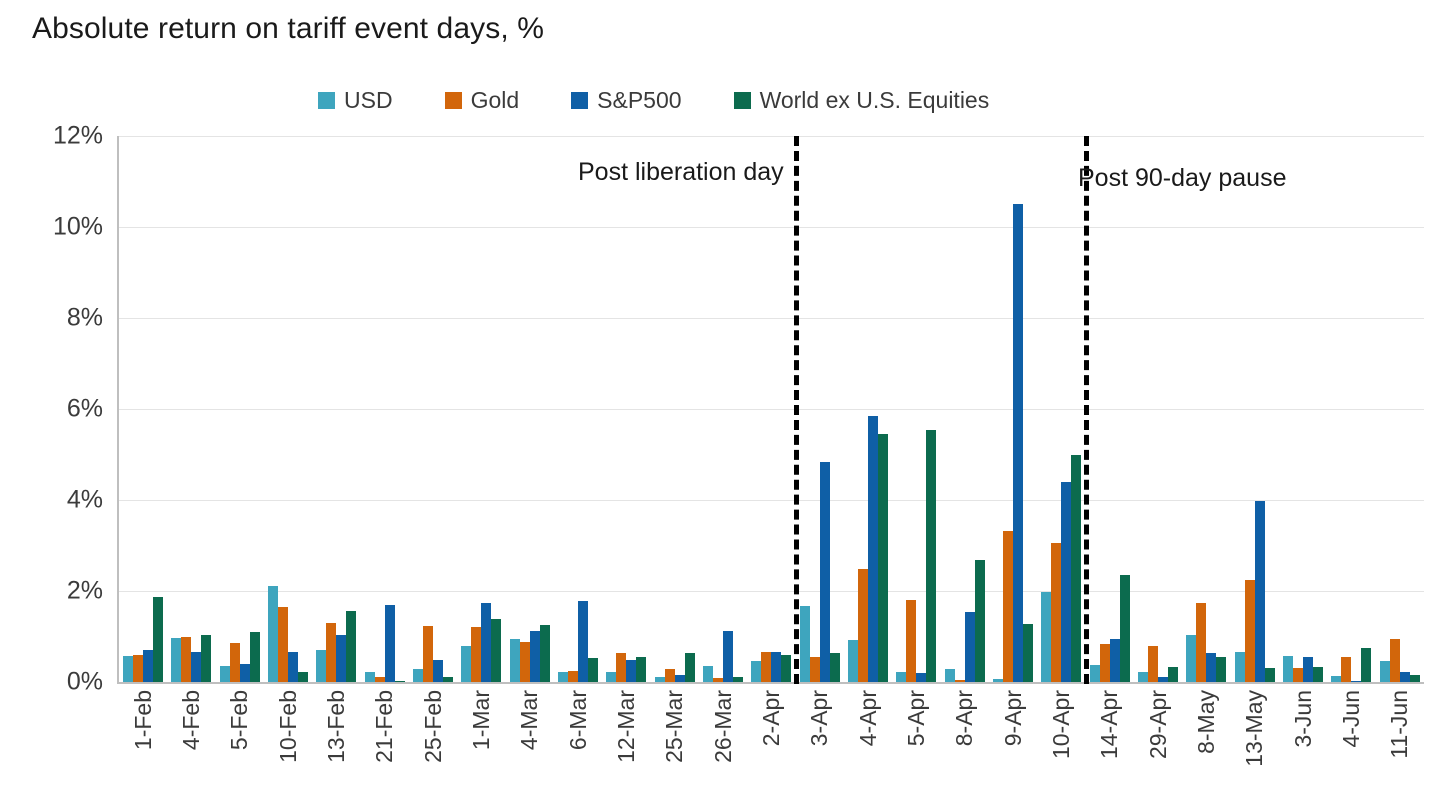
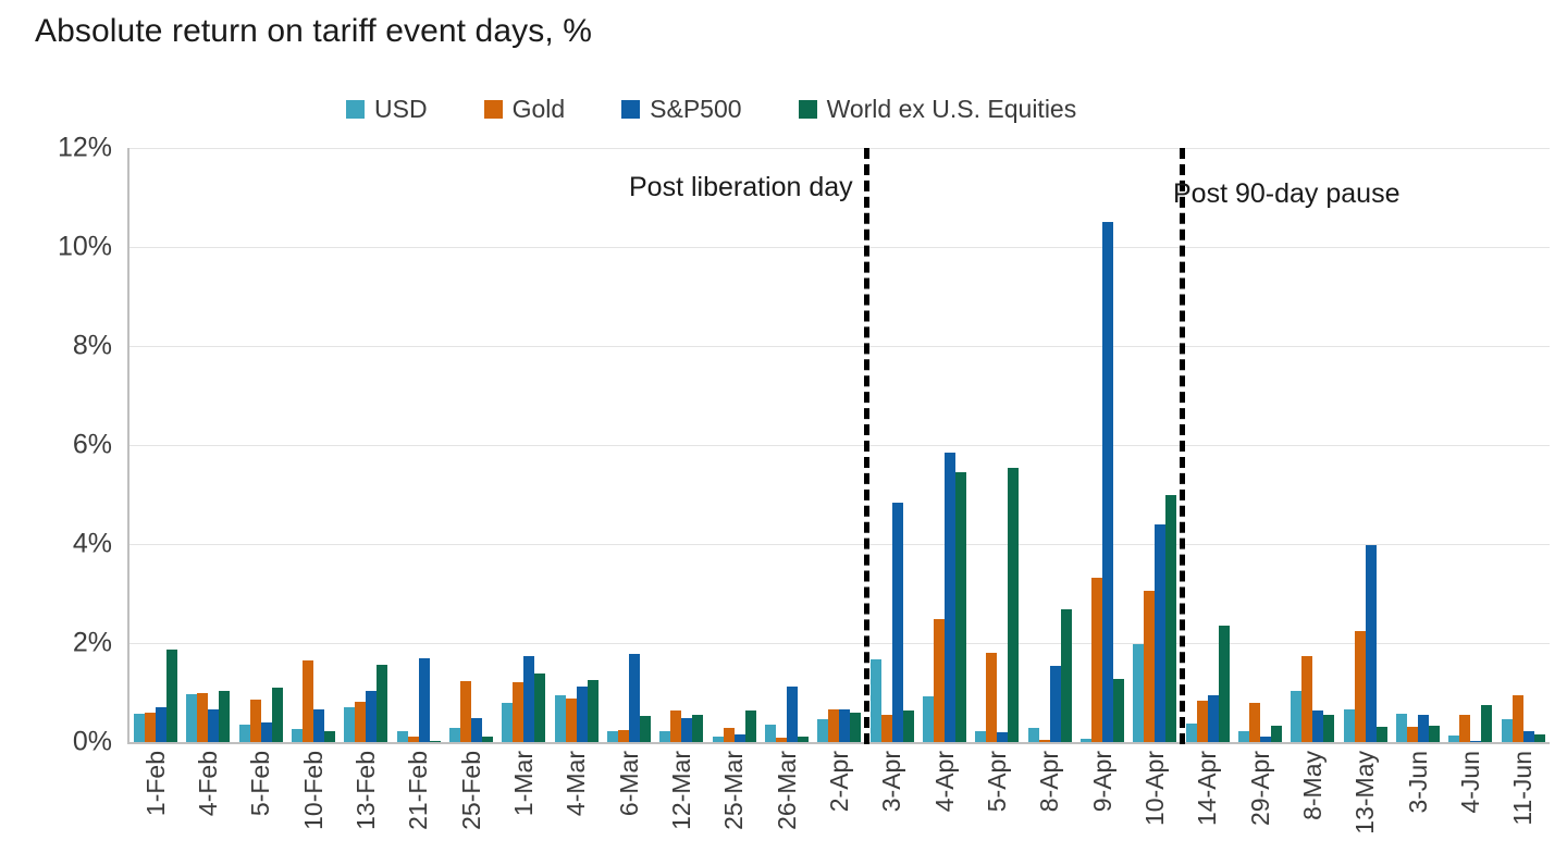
USD/10-Feb: 2.1% -> 0.3%
Gold/13-Feb: 1.3% -> 0.8%
